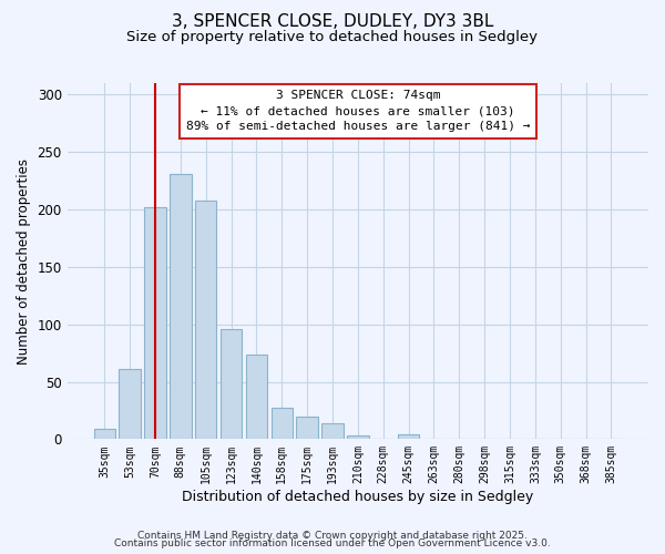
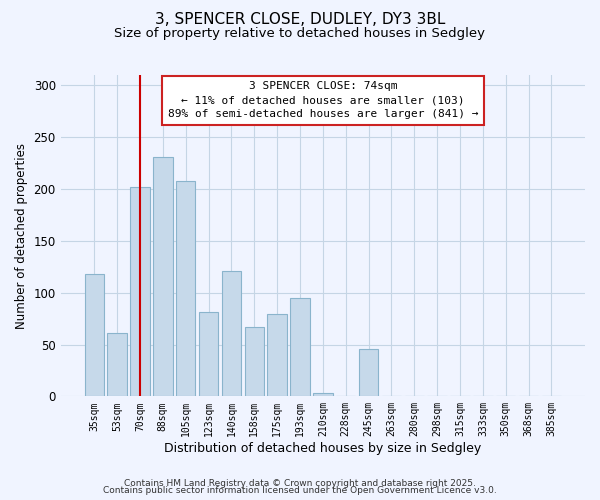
35sqm: 9 -> 118
123sqm: 96 -> 81
140sqm: 74 -> 121
158sqm: 27 -> 67
175sqm: 20 -> 79
193sqm: 14 -> 95
245sqm: 4 -> 46
